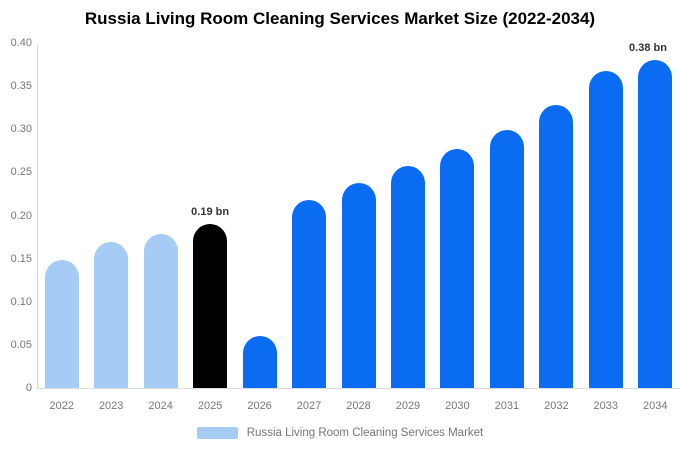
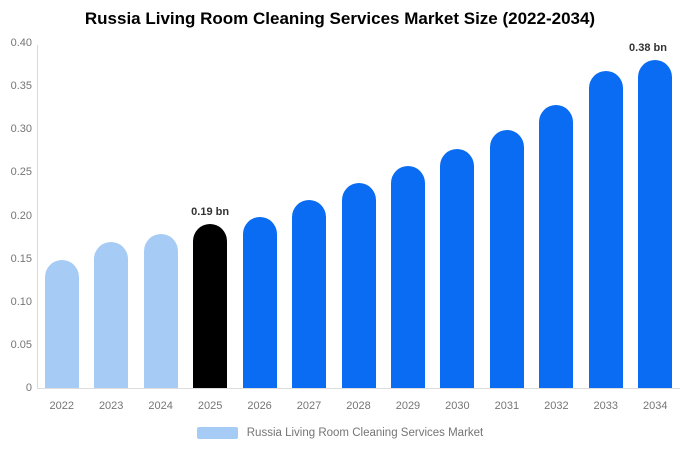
2026: 0.06 -> 0.20
